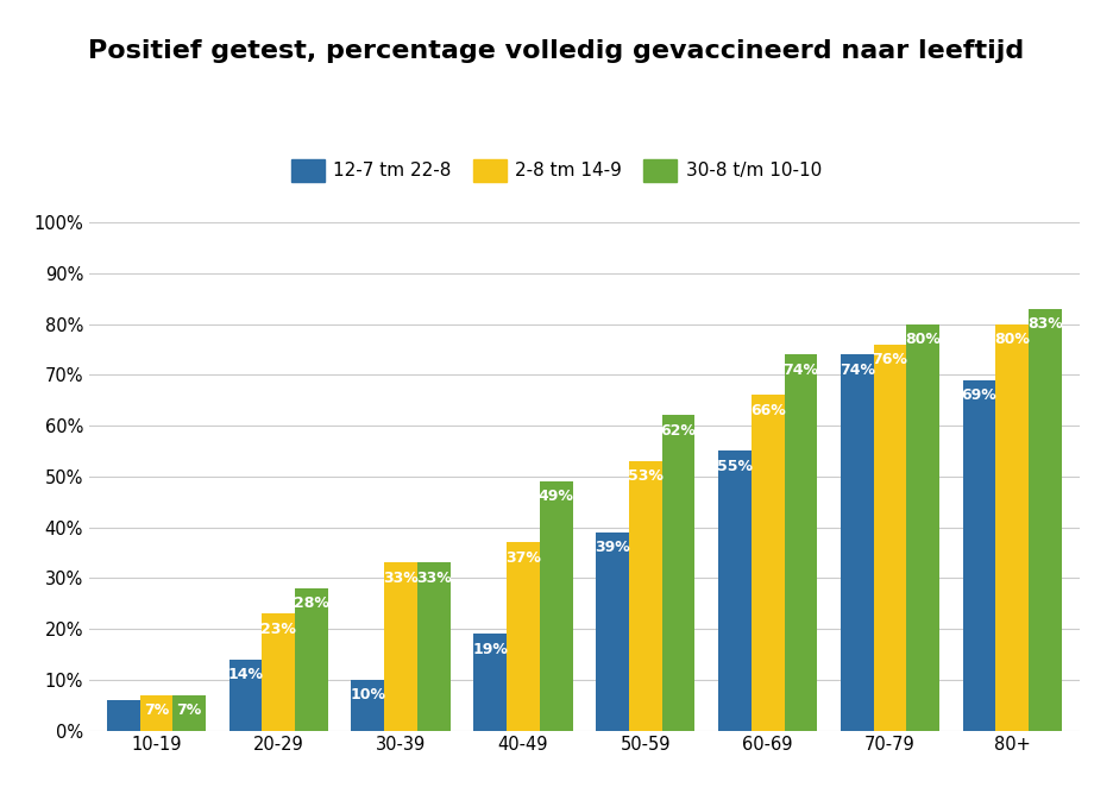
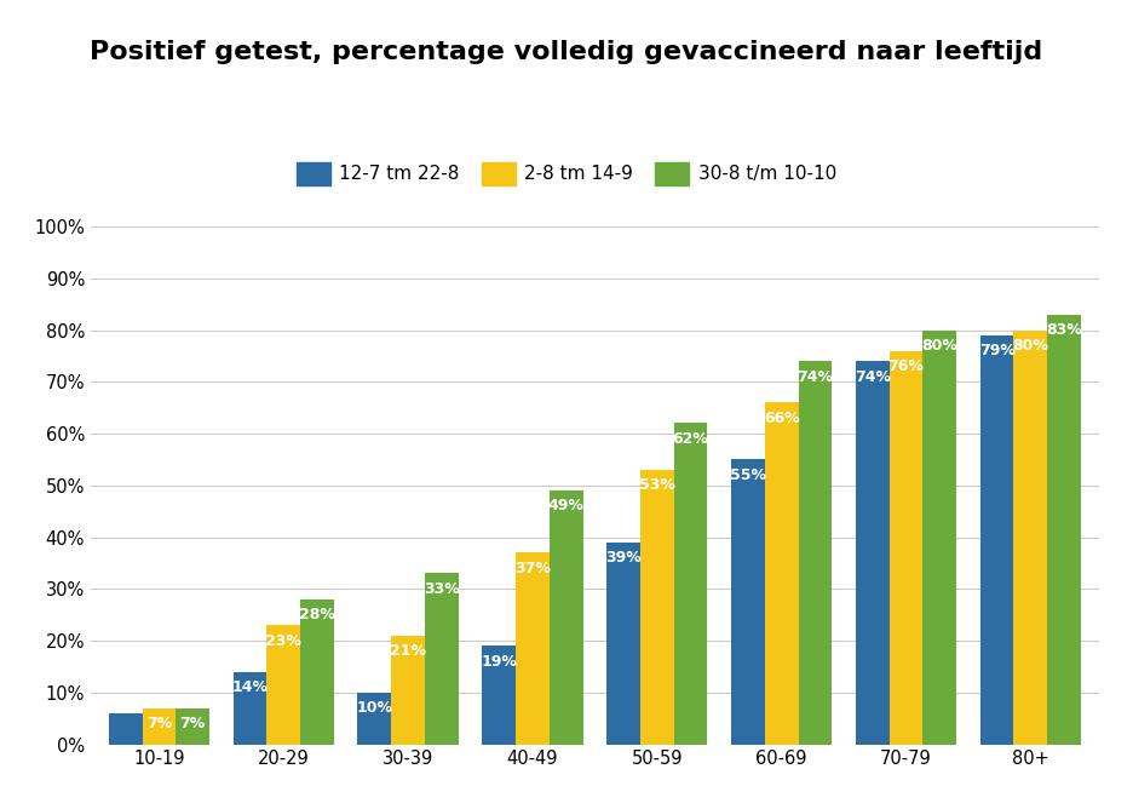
2-8 tm 14-9/30-39: 33% -> 21%
12-7 tm 22-8/80+: 69% -> 79%
